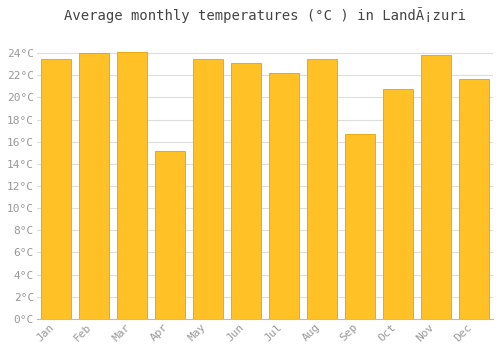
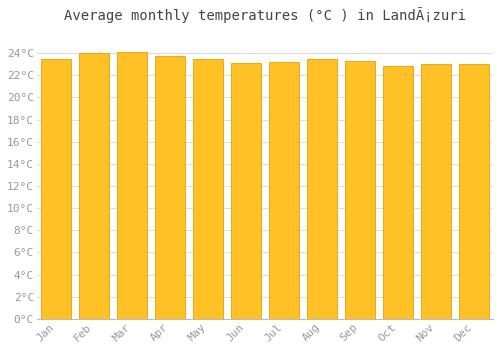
Apr: 15.2°C -> 23.7°C
Jul: 22.2°C -> 23.2°C
Sep: 16.7°C -> 23.3°C
Oct: 20.8°C -> 22.8°C
Nov: 23.8°C -> 23.0°C
Dec: 21.7°C -> 23.0°C
